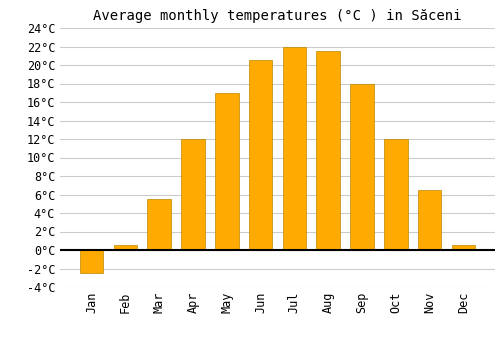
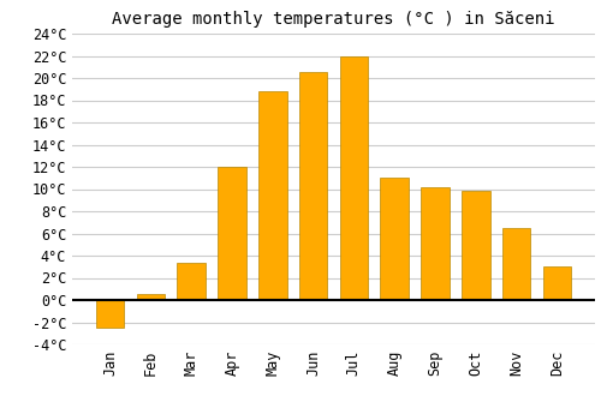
Mar: 5.5°C -> 3.4°C
May: 17.0°C -> 18.8°C
Aug: 21.5°C -> 11.0°C
Sep: 18.0°C -> 10.2°C
Oct: 12.0°C -> 9.8°C
Dec: 0.5°C -> 3.0°C
